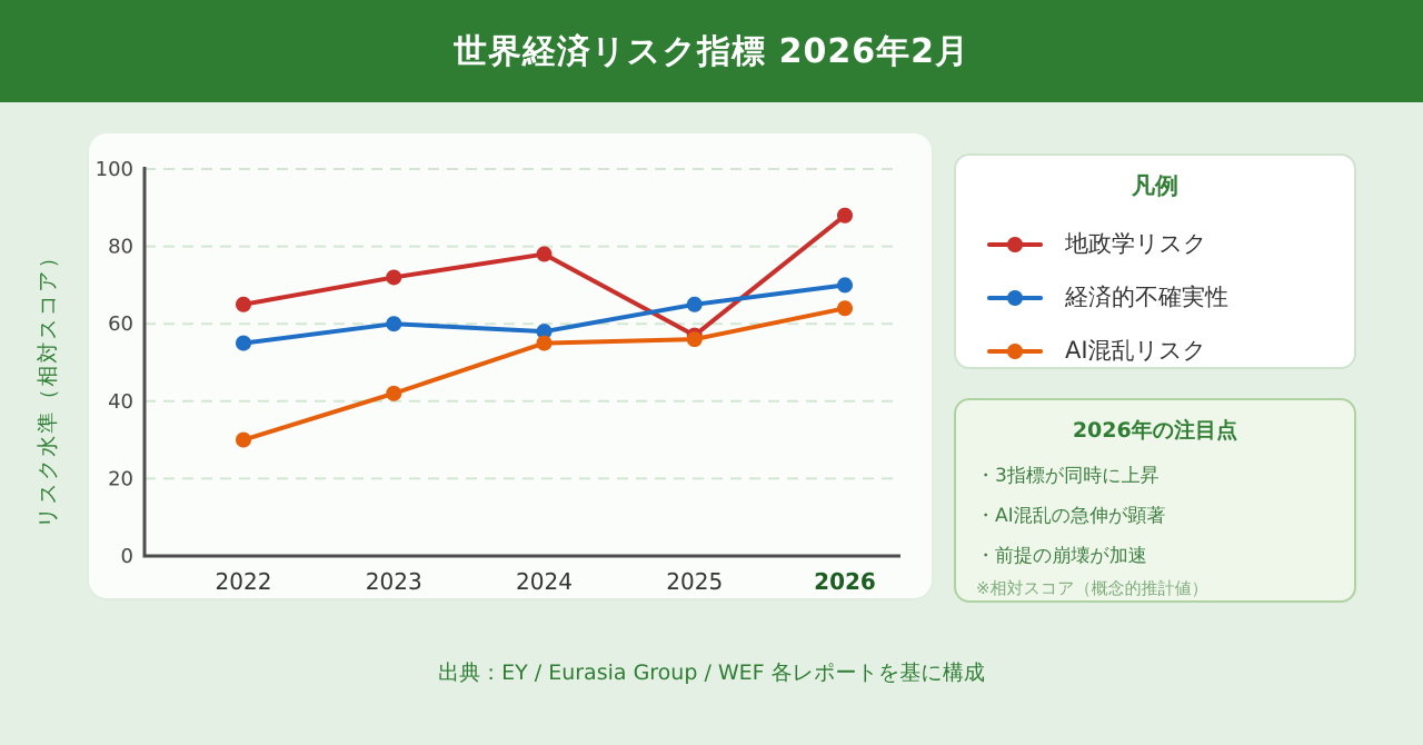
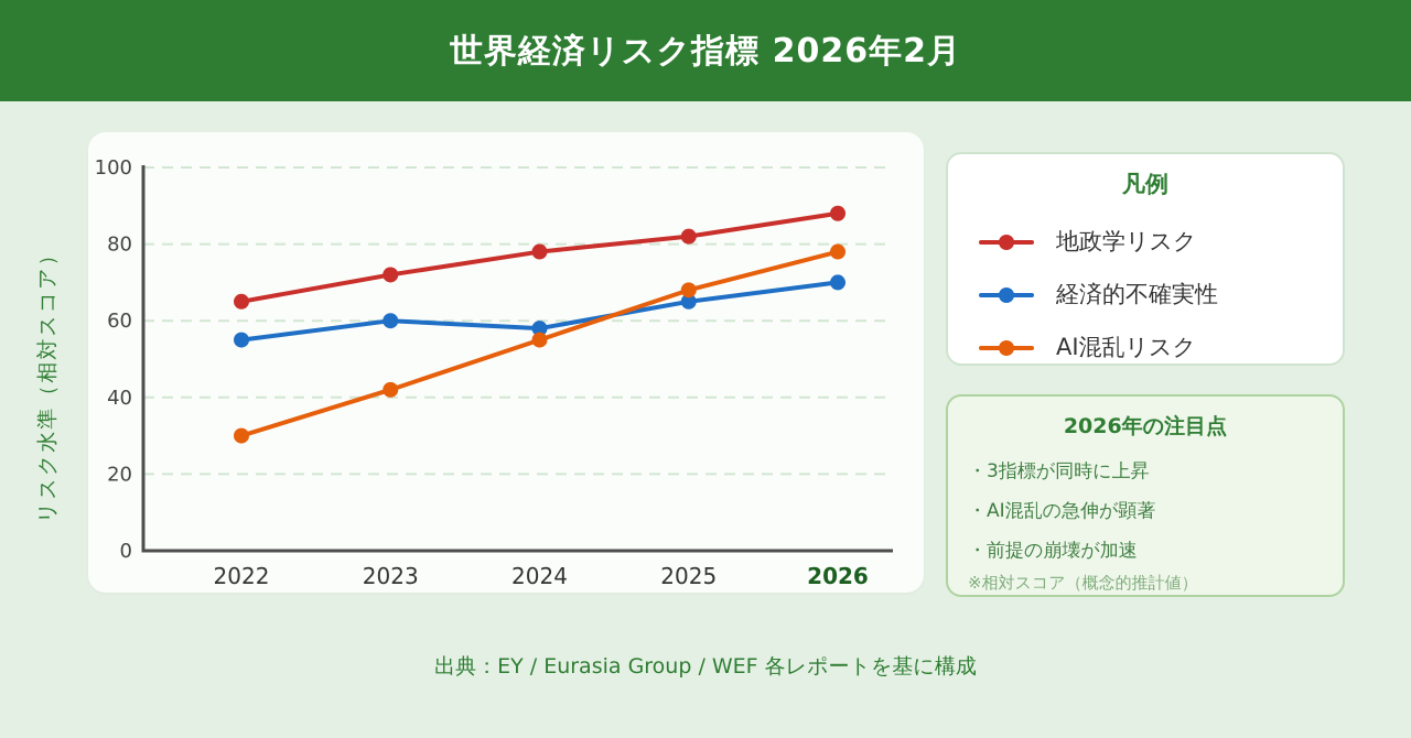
地政学リスク/2025: 57 -> 82
AI混乱リスク/2025: 56 -> 68
AI混乱リスク/2026: 64 -> 78
